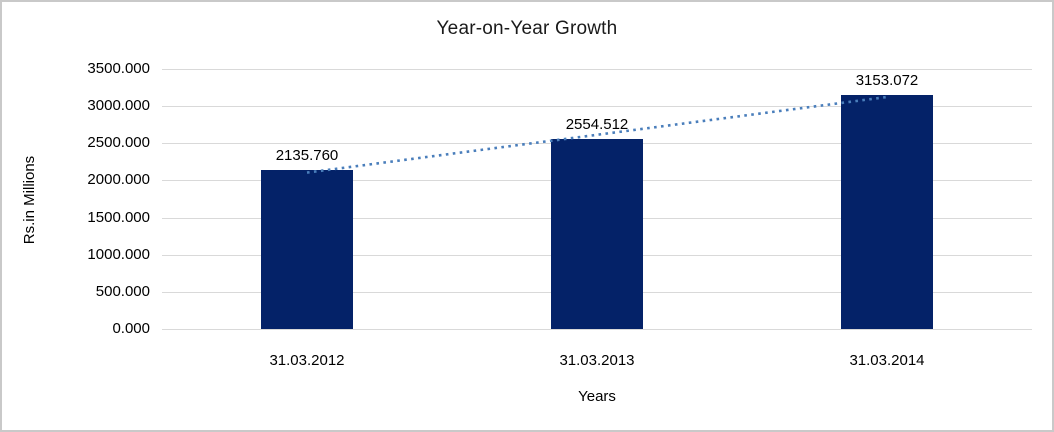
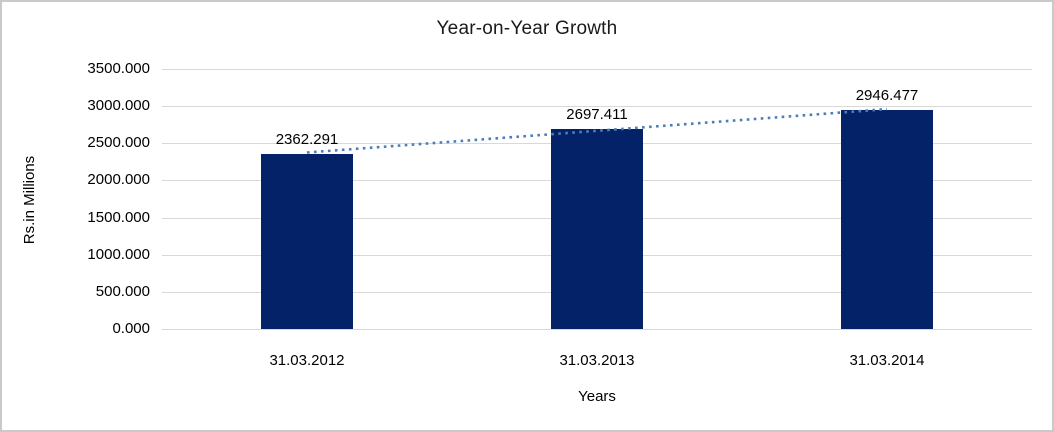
31.03.2012: 2135.760 -> 2362.291
31.03.2013: 2554.512 -> 2697.411
31.03.2014: 3153.072 -> 2946.477
